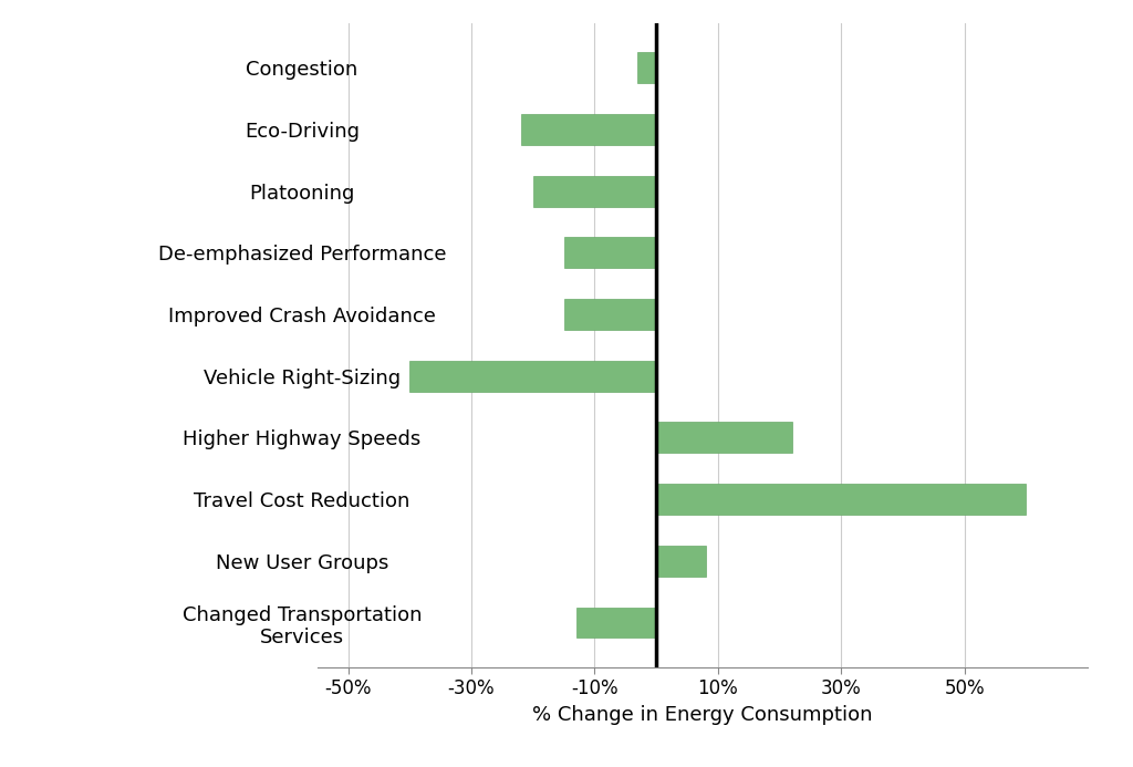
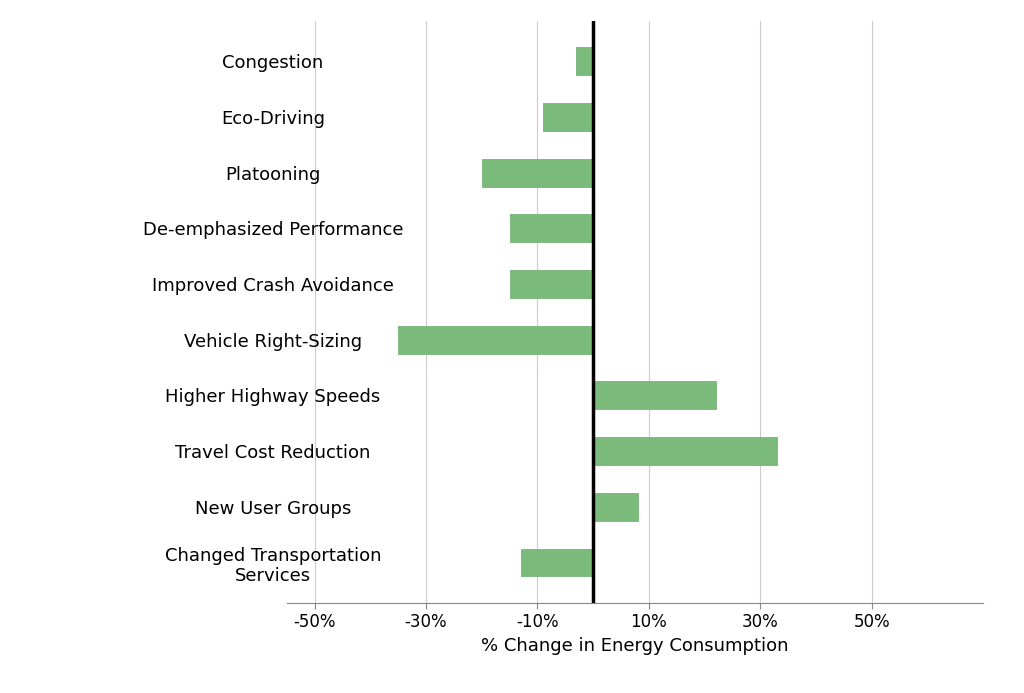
Eco-Driving: -22% -> -9%
Vehicle Right-Sizing: -40% -> -35%
Travel Cost Reduction: 60% -> 33%
